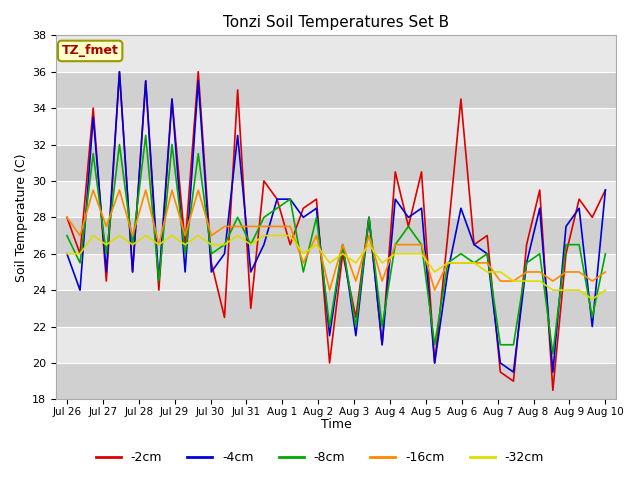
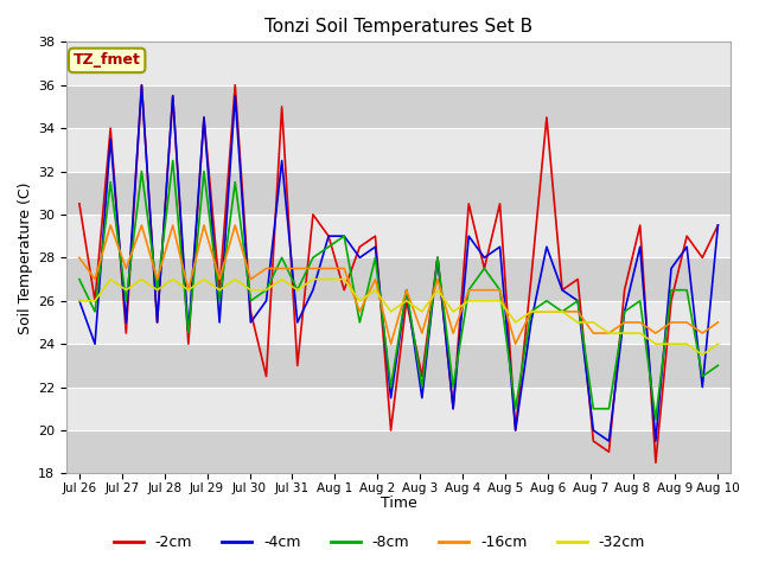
-2cm/Jul 26: 28.0 -> 30.5
-8cm/Aug 10: 26.0 -> 23.0
